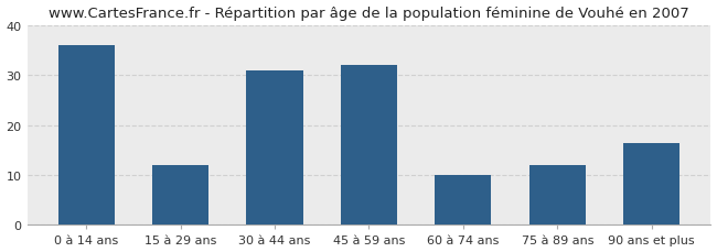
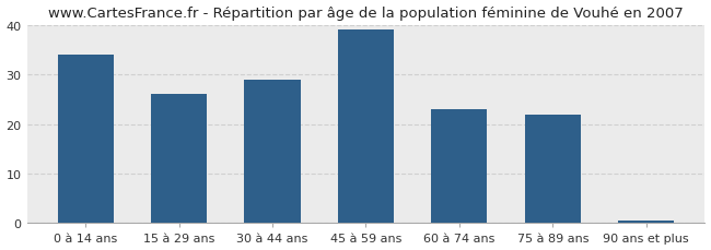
0 à 14 ans: 36.0 -> 34.0
15 à 29 ans: 12.0 -> 26.0
30 à 44 ans: 31.0 -> 29.0
45 à 59 ans: 32.0 -> 39.0
60 à 74 ans: 10.0 -> 23.0
75 à 89 ans: 12.0 -> 22.0
90 ans et plus: 16.5 -> 0.5
